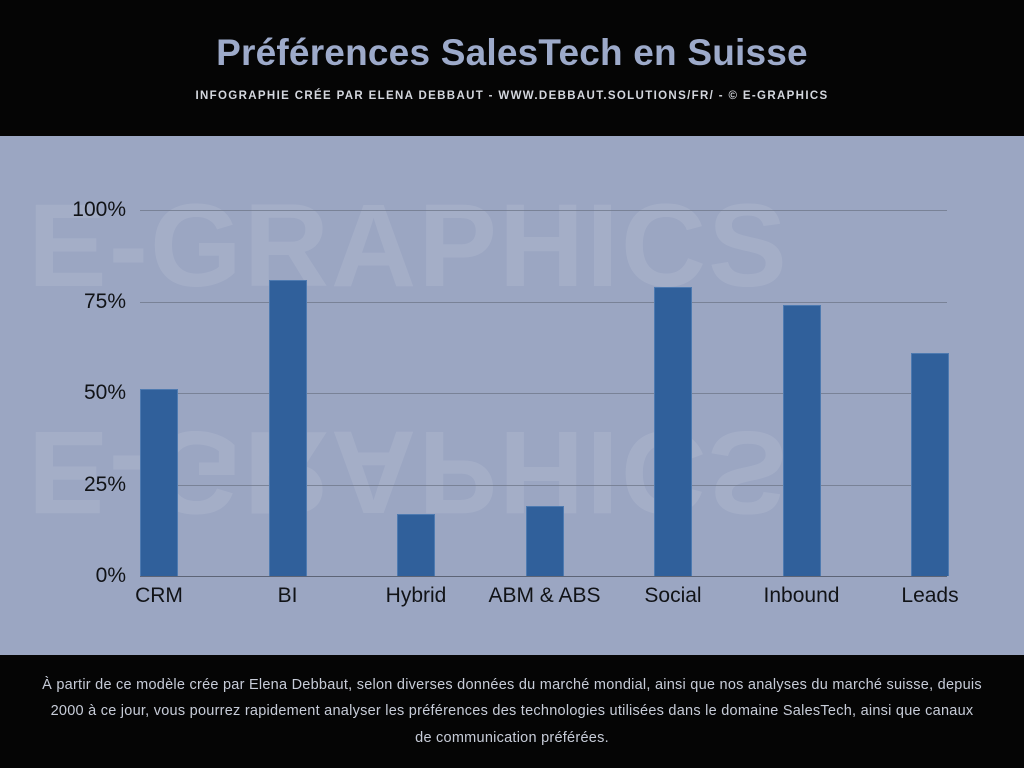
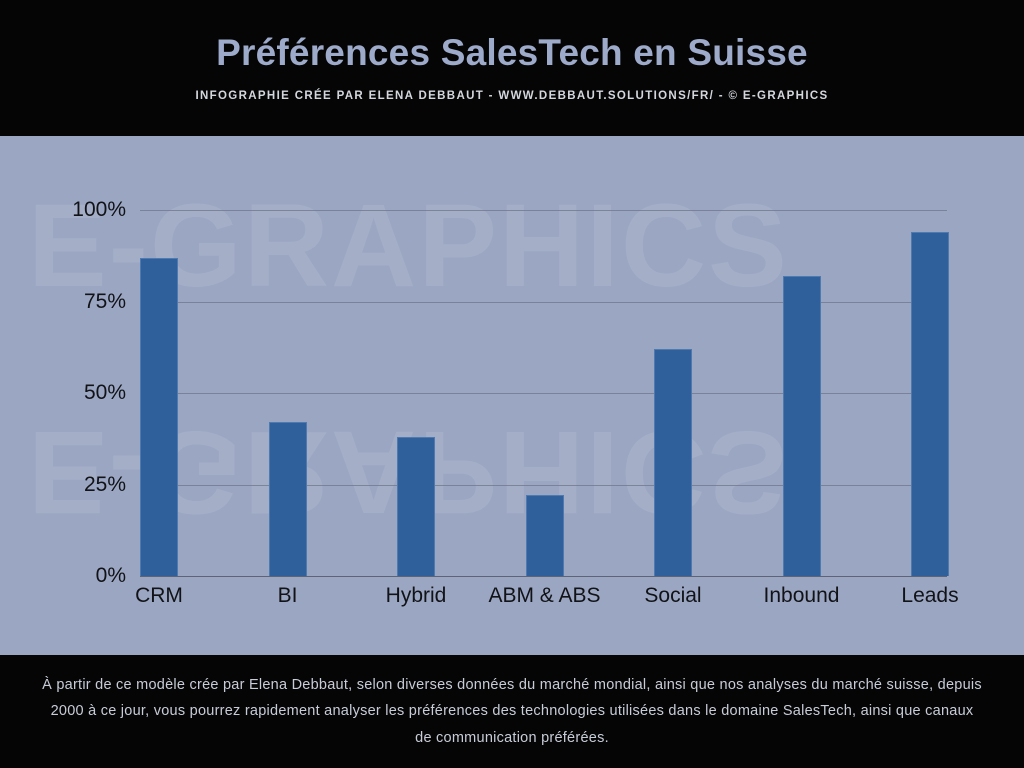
CRM: 51% -> 87%
BI: 81% -> 42%
Hybrid: 17% -> 38%
ABM & ABS: 19% -> 22%
Social: 79% -> 62%
Inbound: 74% -> 82%
Leads: 61% -> 94%
